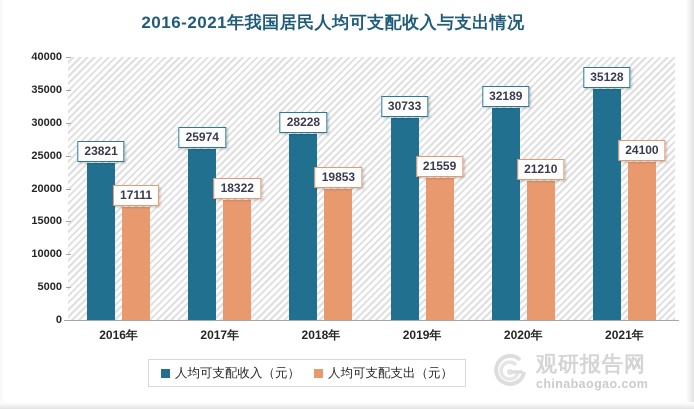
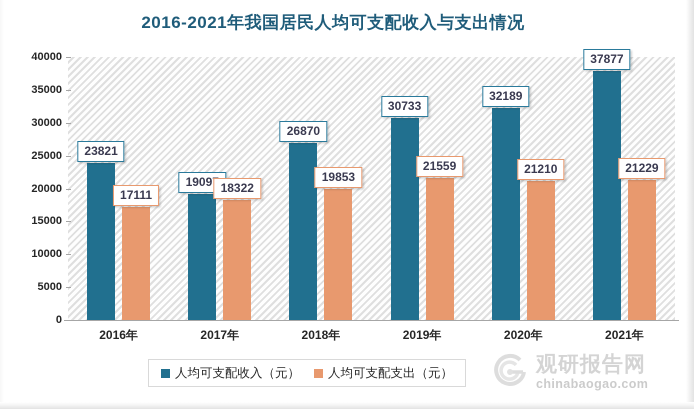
人均可支配收入（元）/2017年: 25974 -> 19097
人均可支配收入（元）/2018年: 28228 -> 26870
人均可支配收入（元）/2021年: 35128 -> 37877
人均可支配支出（元）/2021年: 24100 -> 21229
